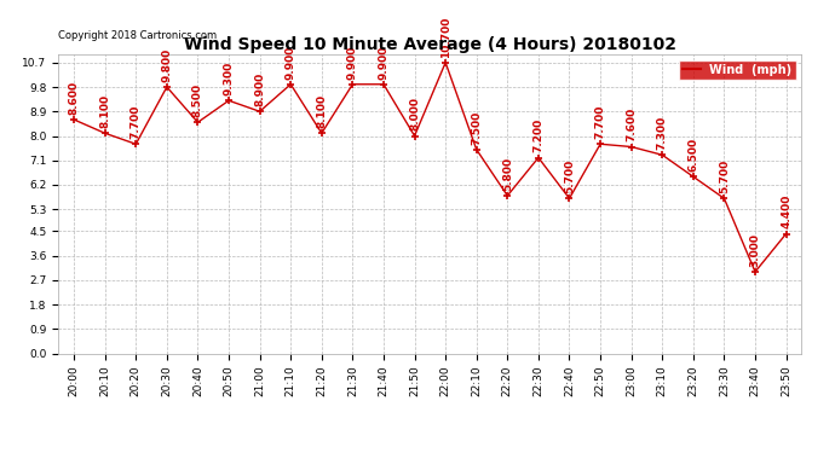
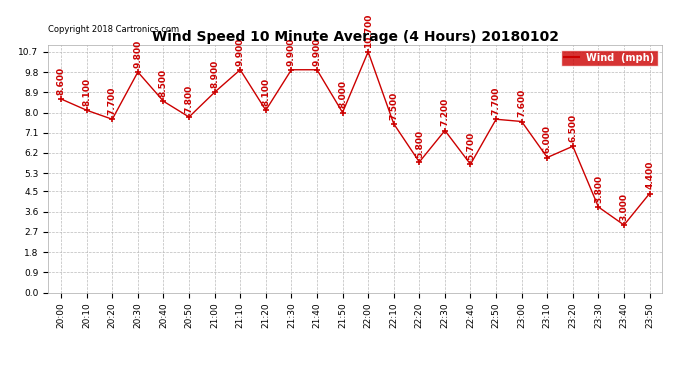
20:50: 9.300 -> 7.800
23:10: 7.300 -> 6.000
23:30: 5.700 -> 3.800
